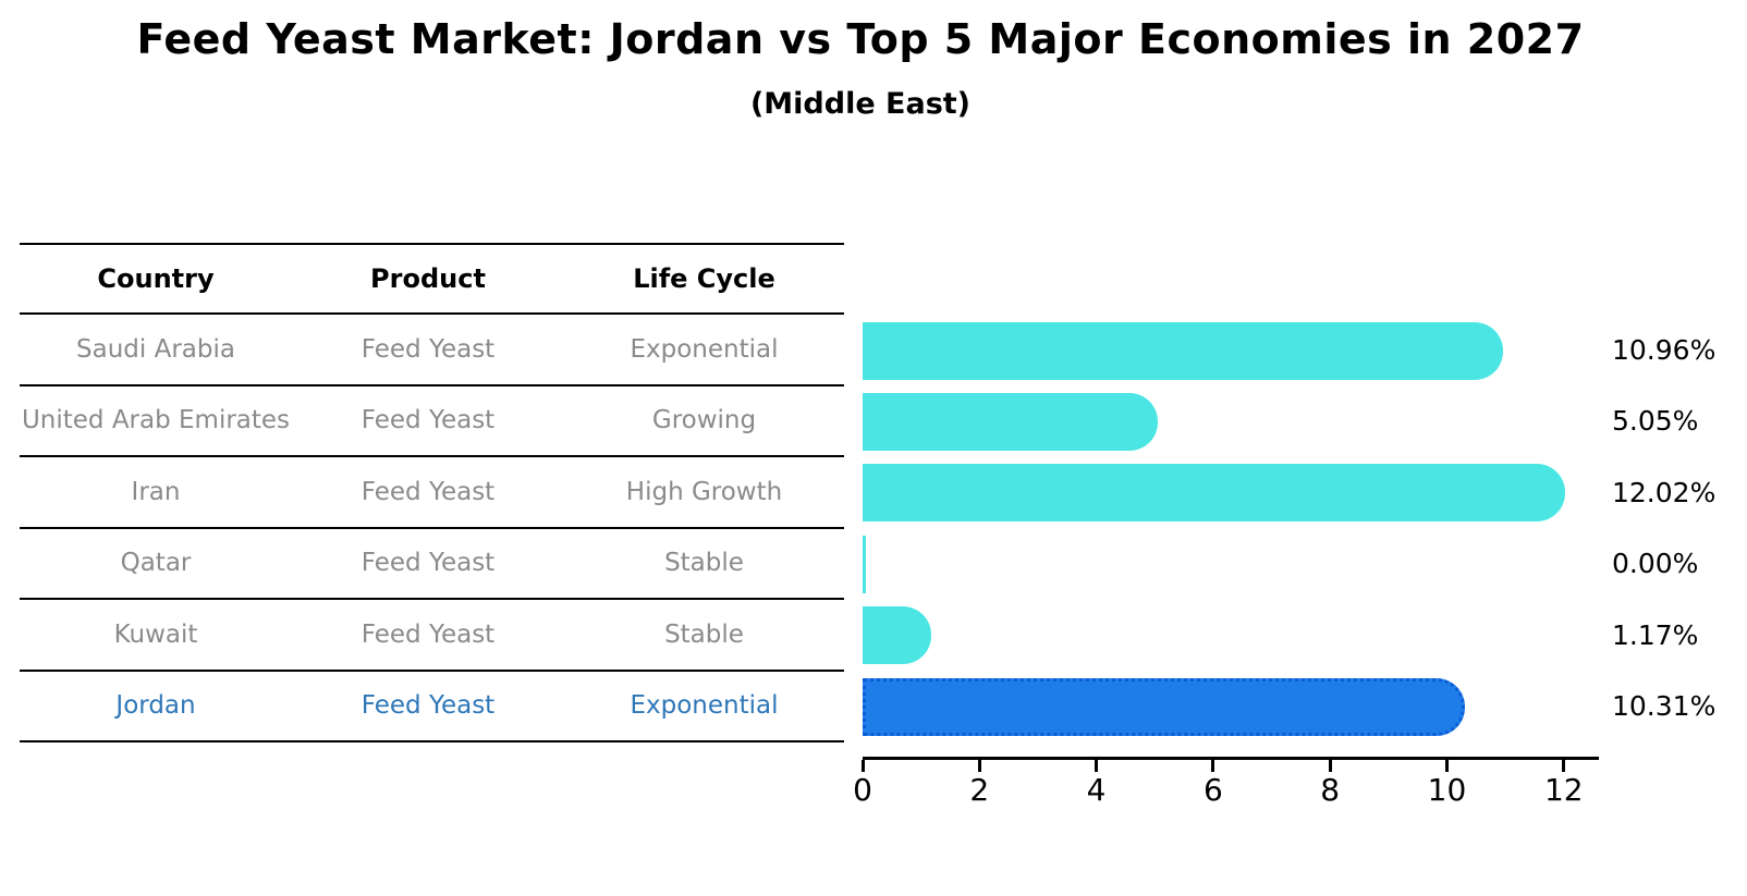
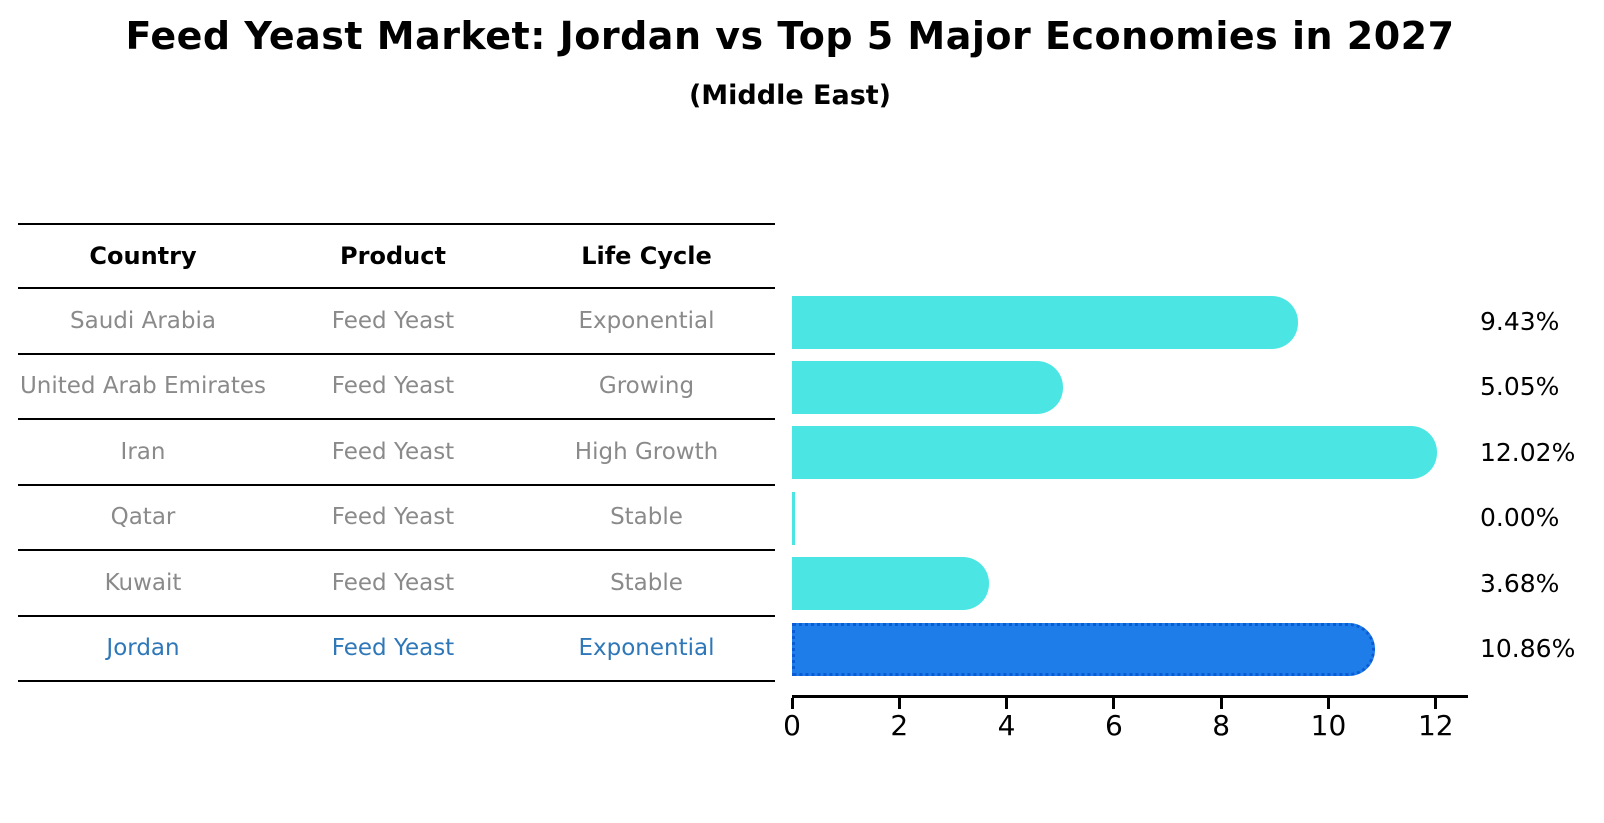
Saudi Arabia: 10.96% -> 9.43%
Kuwait: 1.17% -> 3.68%
Jordan: 10.31% -> 10.86%
